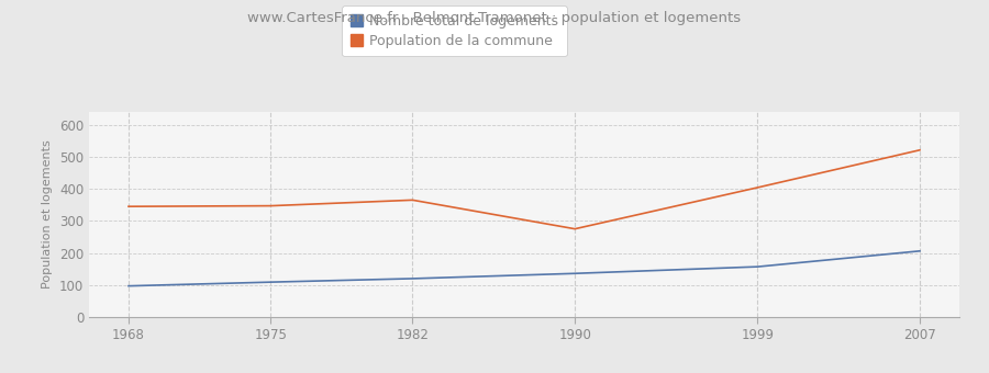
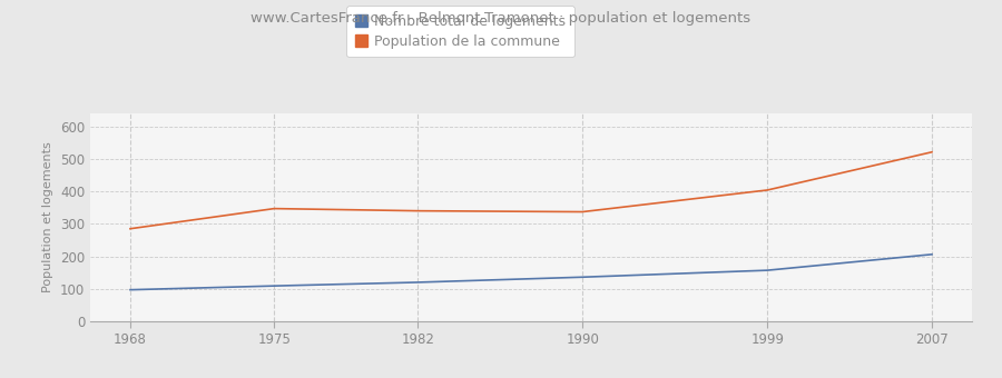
Population de la commune/1968: 345 -> 285
Population de la commune/1982: 365 -> 340
Population de la commune/1990: 275 -> 337
